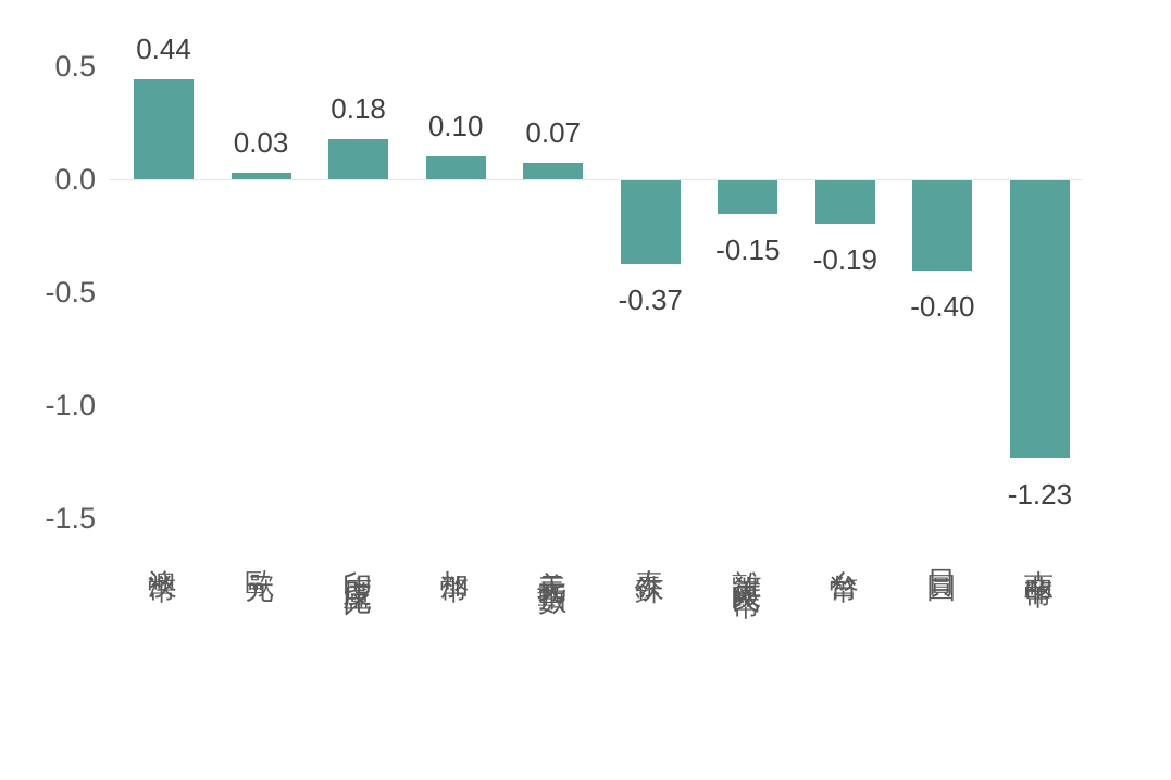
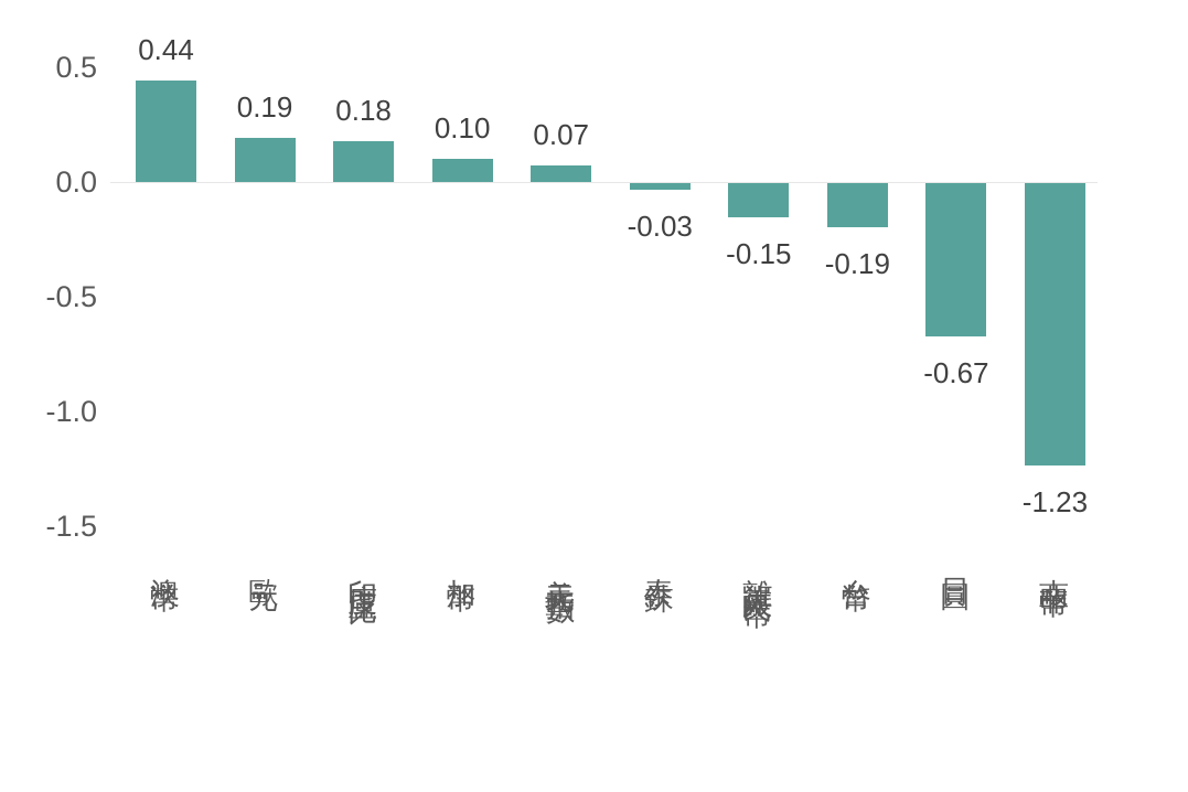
歐元: 0.03 -> 0.19
泰銖: -0.37 -> -0.03
日圓: -0.40 -> -0.67
